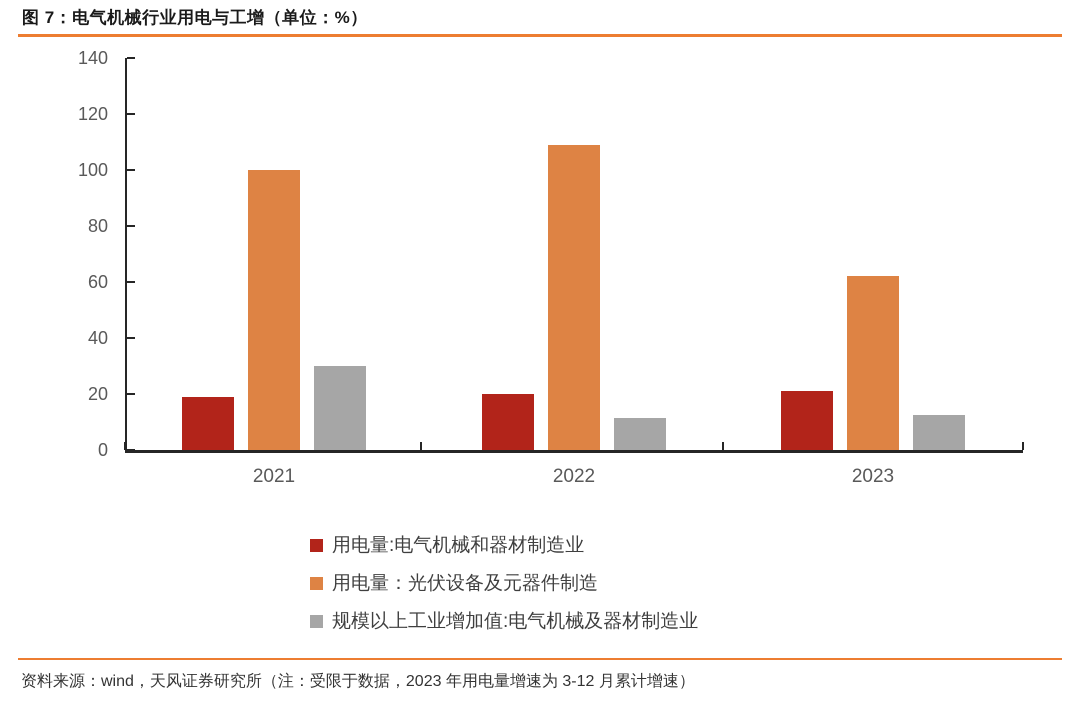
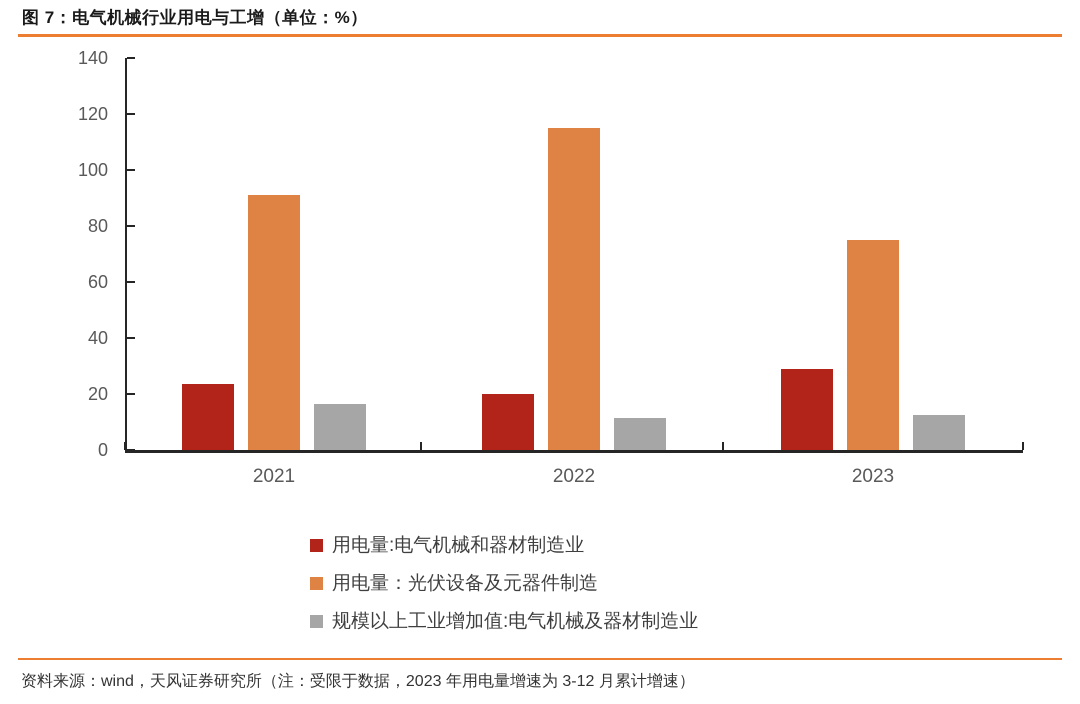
用电量:电气机械和器材制造业/2021: 19 -> 24
用电量：光伏设备及元器件制造/2021: 100 -> 91
规模以上工业增加值:电气机械及器材制造业/2021: 30 -> 16
用电量：光伏设备及元器件制造/2022: 109 -> 115
用电量:电气机械和器材制造业/2023: 21 -> 29
用电量：光伏设备及元器件制造/2023: 62 -> 75
